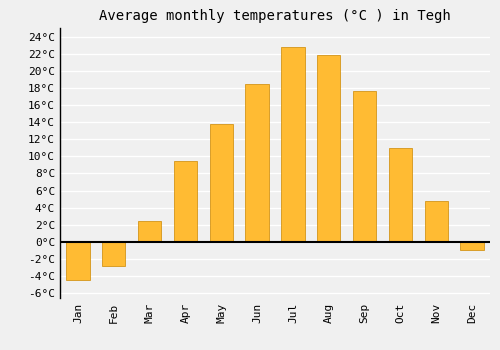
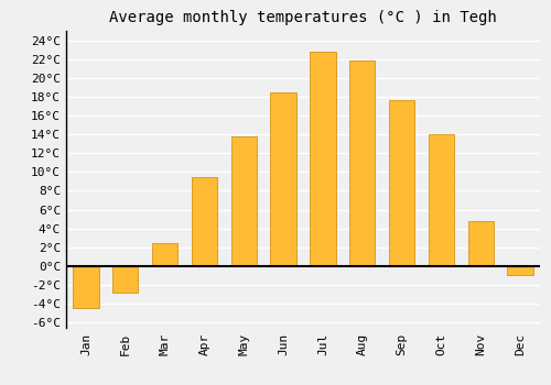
Oct: 11.0°C -> 14.0°C
